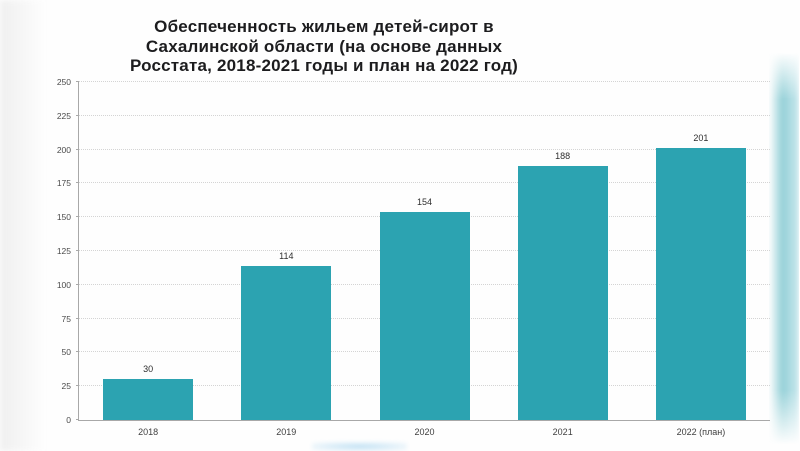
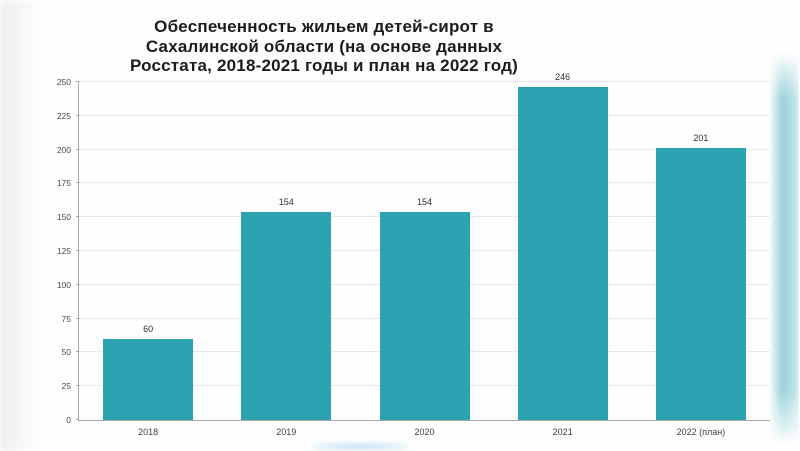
2018: 30 -> 60
2019: 114 -> 154
2021: 188 -> 246
